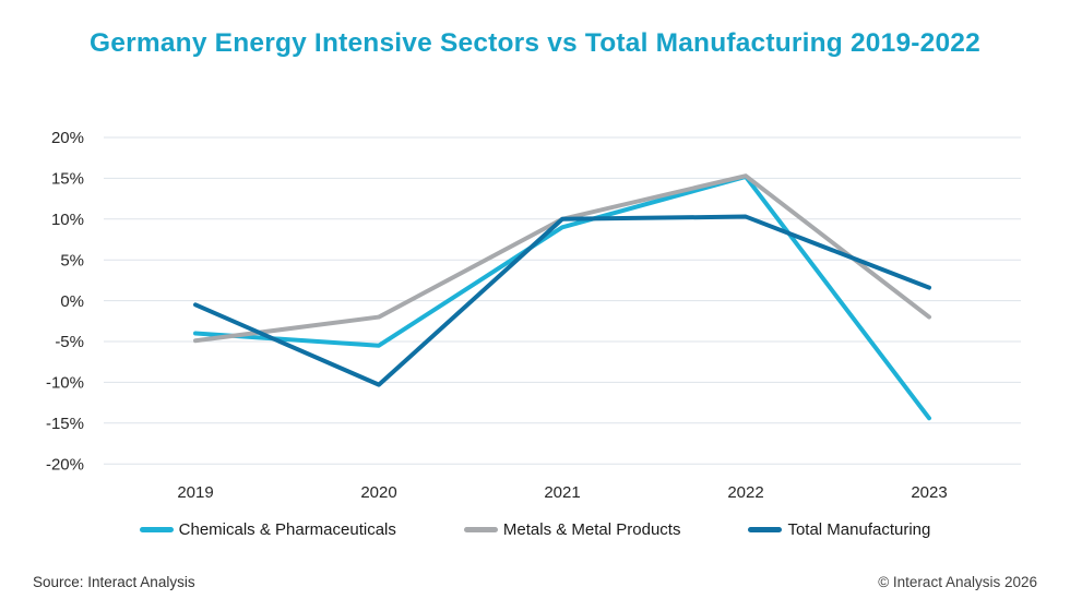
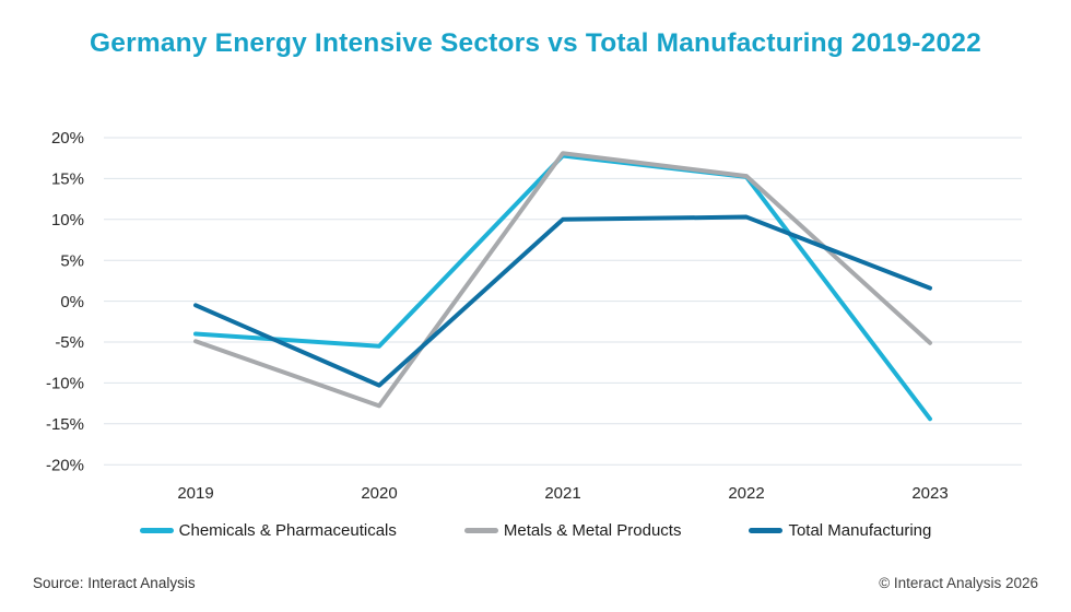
Metals & Metal Products/2020: -2% -> -13%
Chemicals & Pharmaceuticals/2021: 9% -> 18%
Metals & Metal Products/2021: 10% -> 18%
Metals & Metal Products/2023: -2% -> -5%
